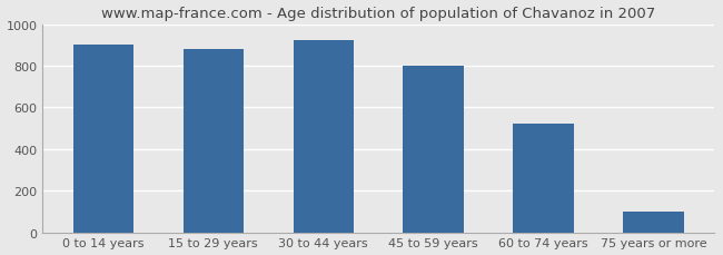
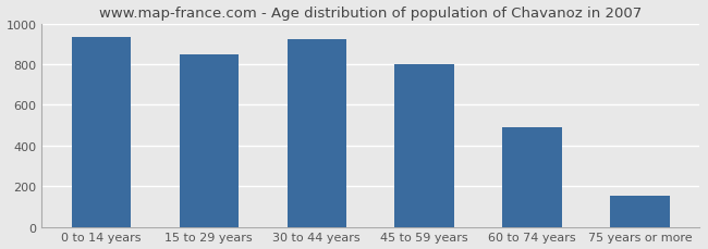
0 to 14 years: 900 -> 940
15 to 29 years: 880 -> 850
60 to 74 years: 520 -> 490
75 years or more: 100 -> 160
